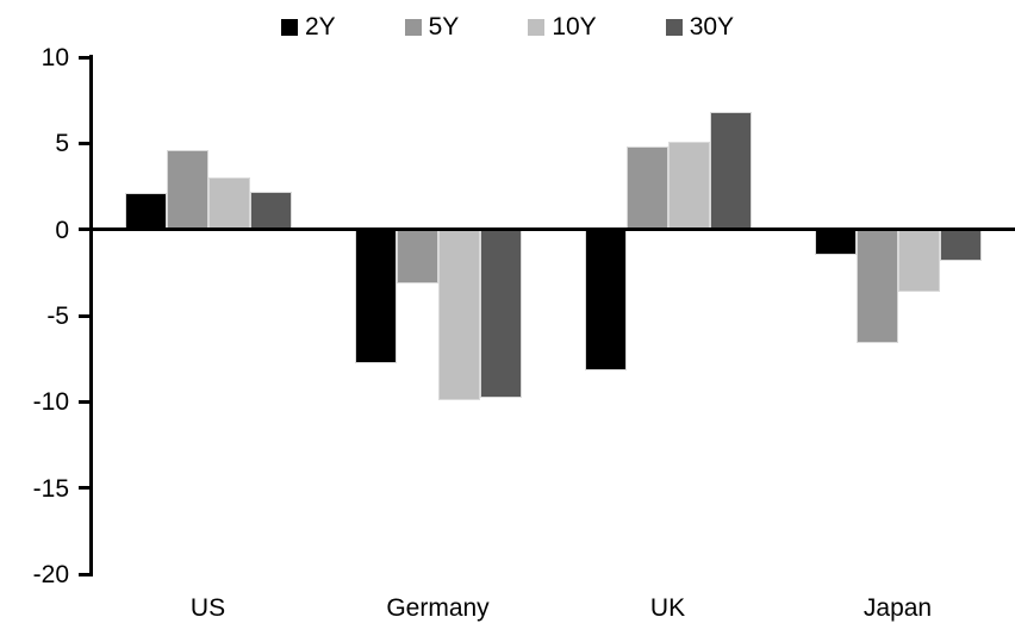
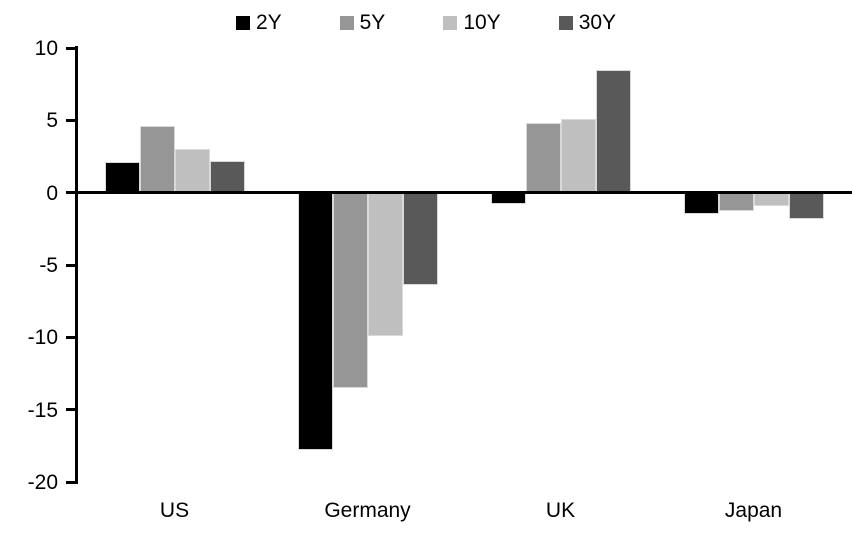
2Y/Germany: -7.8 -> -17.8
5Y/Germany: -3.1 -> -13.5
30Y/Germany: -9.8 -> -6.4
2Y/UK: -8.2 -> -0.8
30Y/UK: 6.8 -> 8.5
5Y/Japan: -6.6 -> -1.3
10Y/Japan: -3.6 -> -0.9
